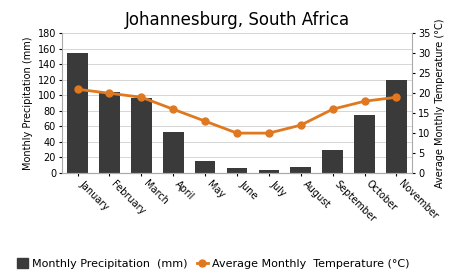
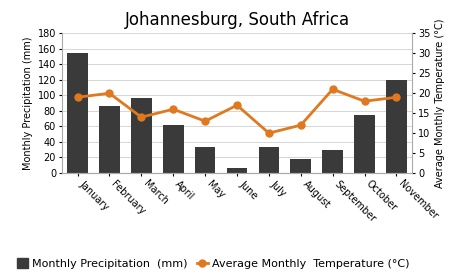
Average Monthly Temperature (°C)/January: 21 -> 19
Monthly Precipitation (mm)/February: 105 -> 86
Average Monthly Temperature (°C)/March: 19 -> 14
Monthly Precipitation (mm)/April: 53 -> 62
Monthly Precipitation (mm)/May: 15 -> 34
Average Monthly Temperature (°C)/June: 10 -> 17
Monthly Precipitation (mm)/July: 4 -> 34
Monthly Precipitation (mm)/August: 8 -> 18
Average Monthly Temperature (°C)/September: 16 -> 21
